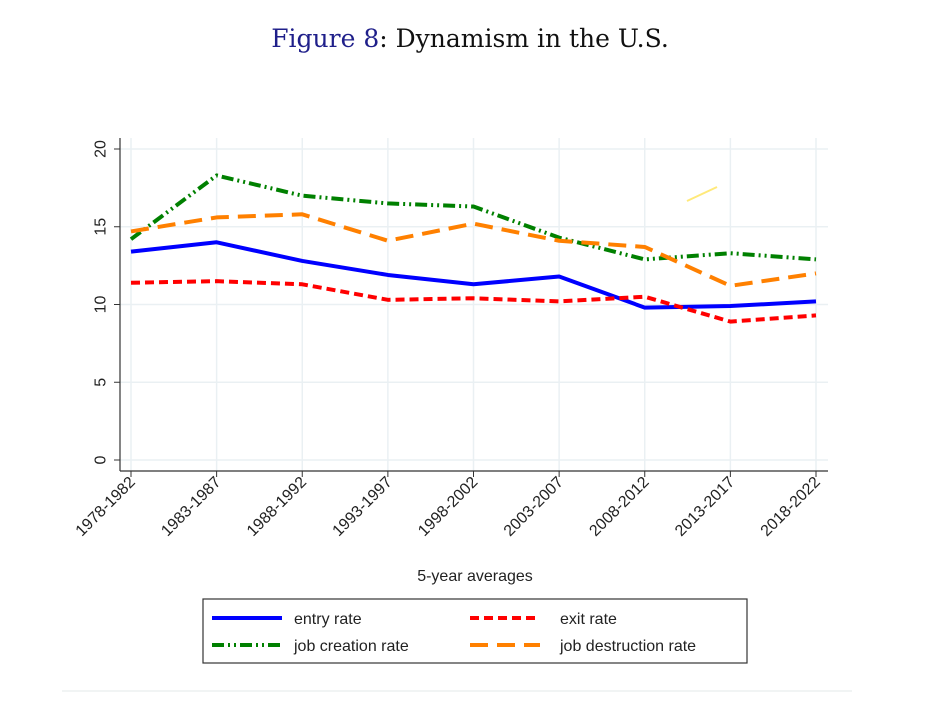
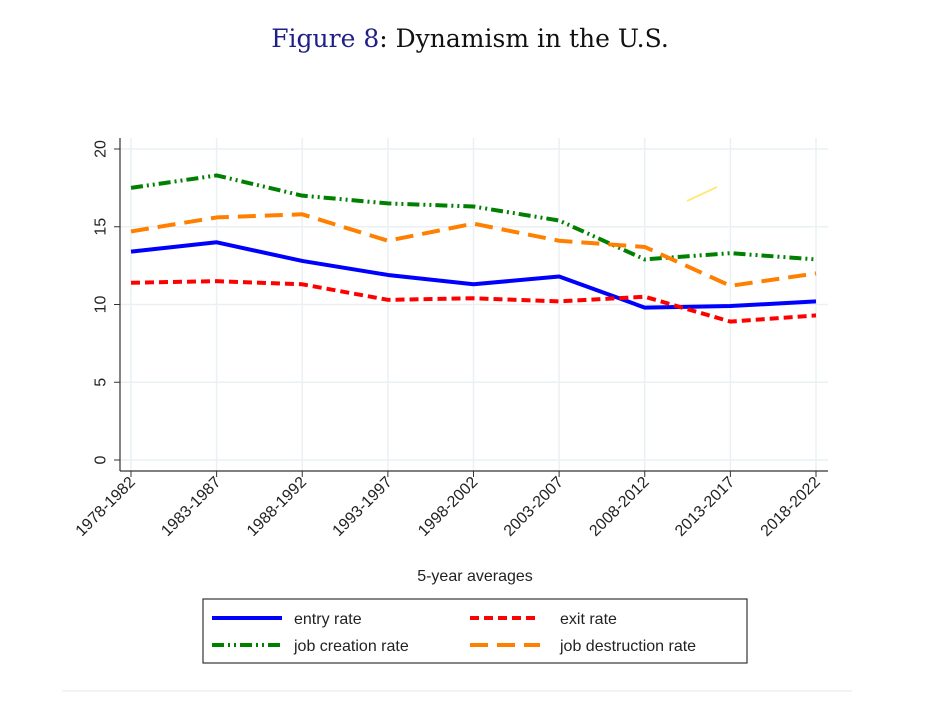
job creation rate/1978-1982: 14.2 -> 17.5
job creation rate/2003-2007: 14.3 -> 15.4
